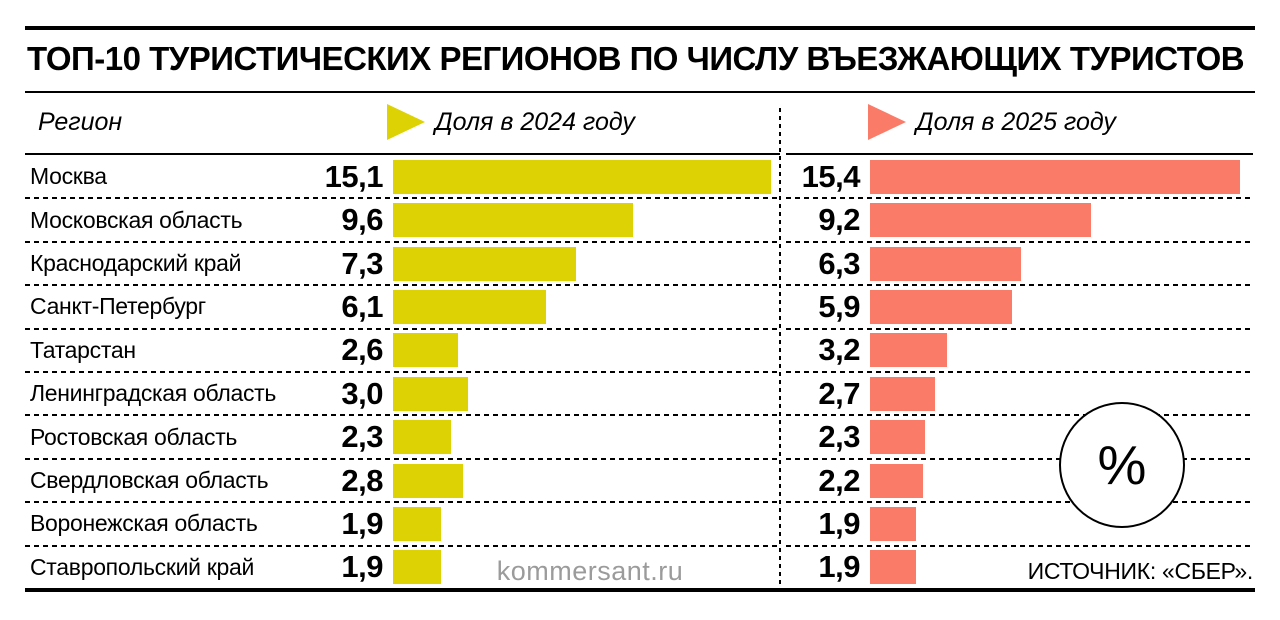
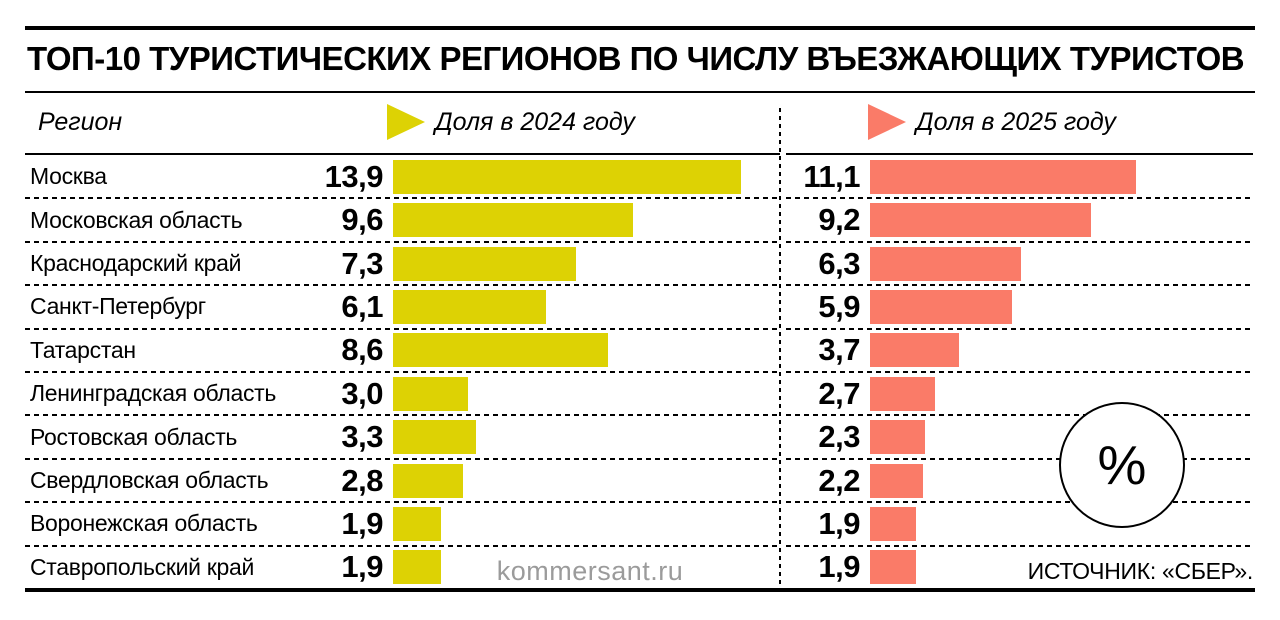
Доля в 2024 году/Москва: 15,1 -> 13,9
Доля в 2025 году/Москва: 15,4 -> 11,1
Доля в 2024 году/Татарстан: 2,6 -> 8,6
Доля в 2025 году/Татарстан: 3,2 -> 3,7
Доля в 2024 году/Ростовская область: 2,3 -> 3,3
